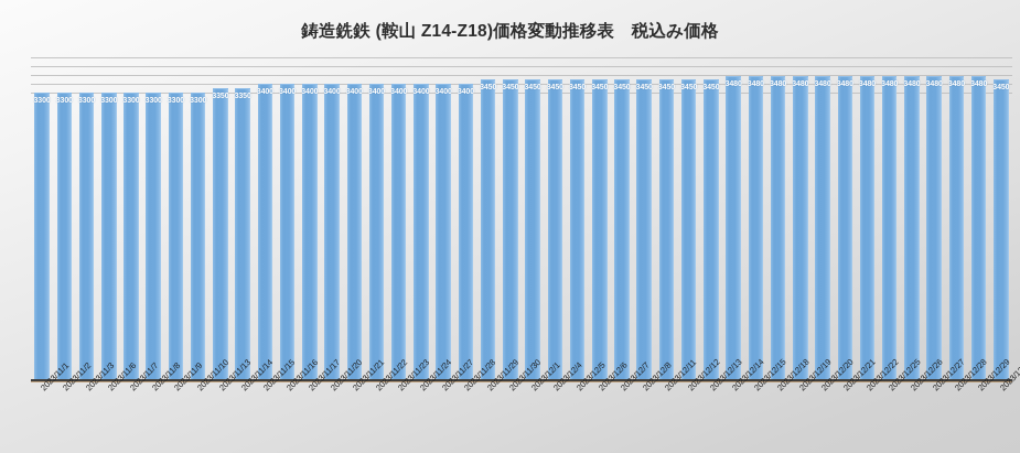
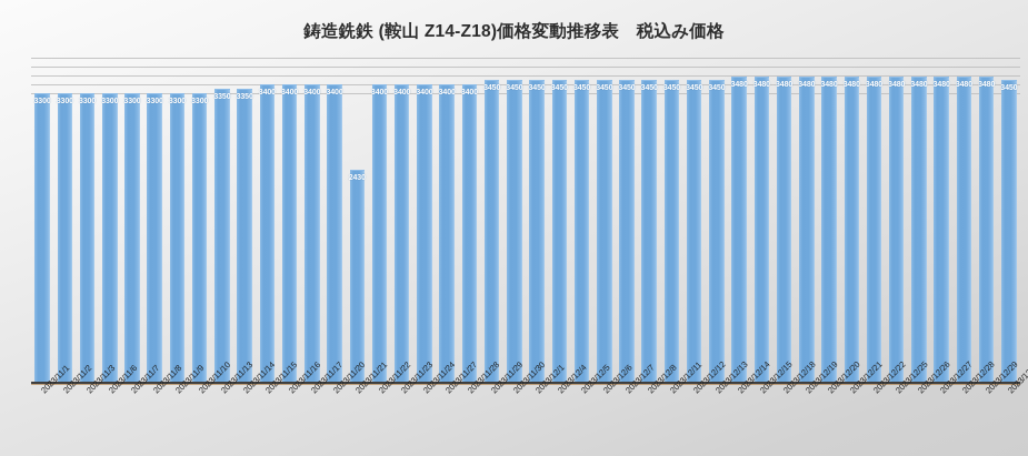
2023/11/21: 3400 -> 2430
